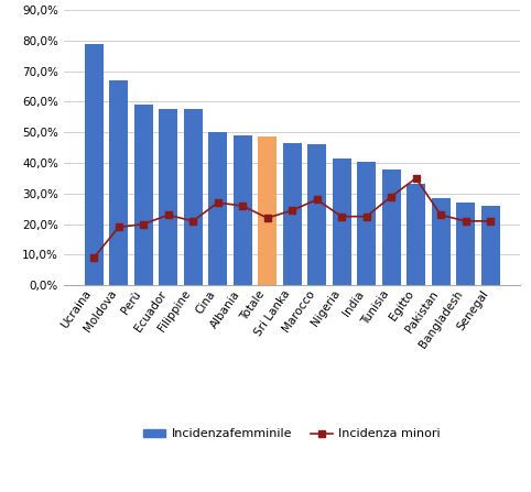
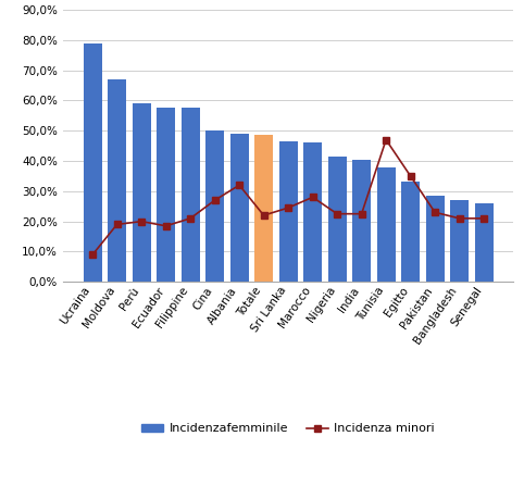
Incidenza minori/Ecuador: 23,0% -> 18,5%
Incidenza minori/Albania: 26,0% -> 32,0%
Incidenza minori/Tunisia: 29,0% -> 47,0%
